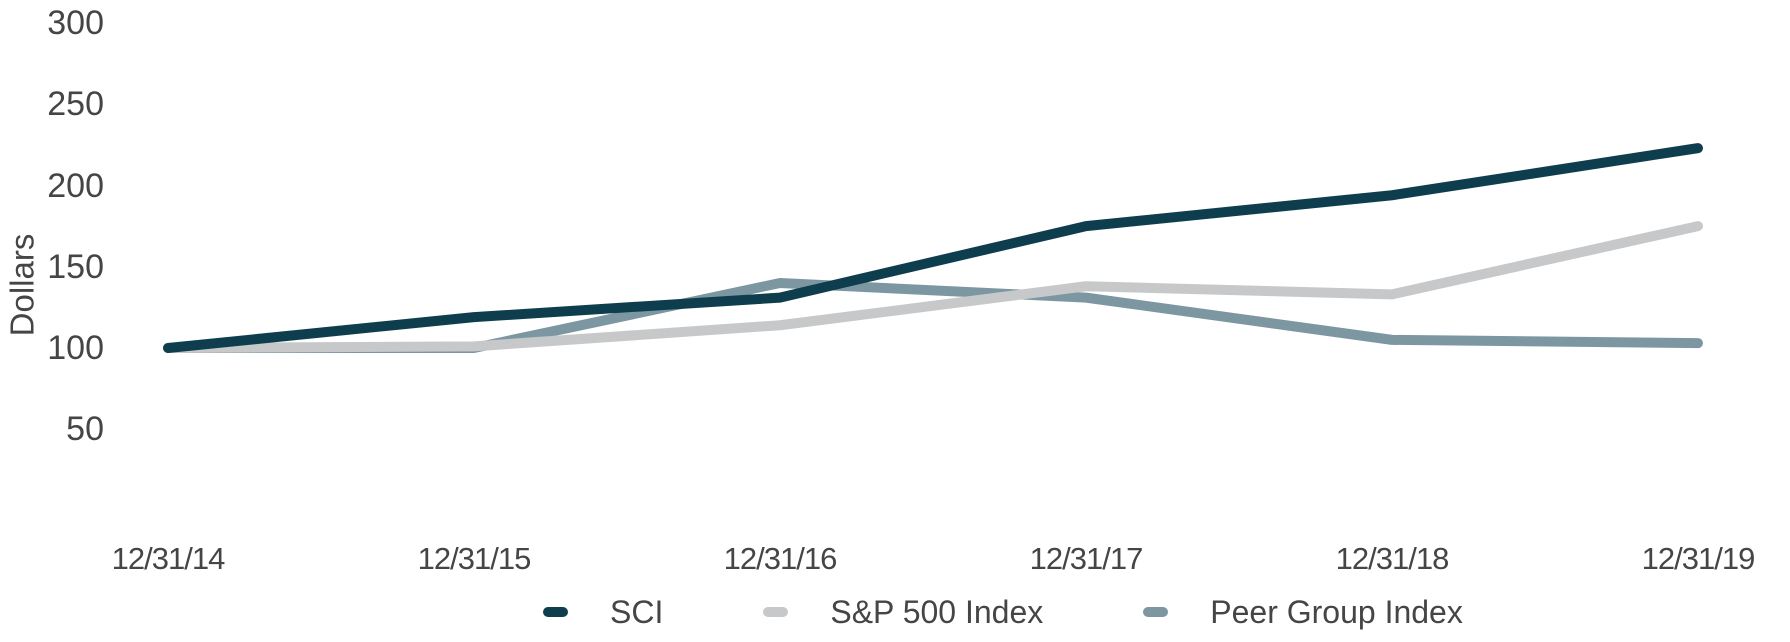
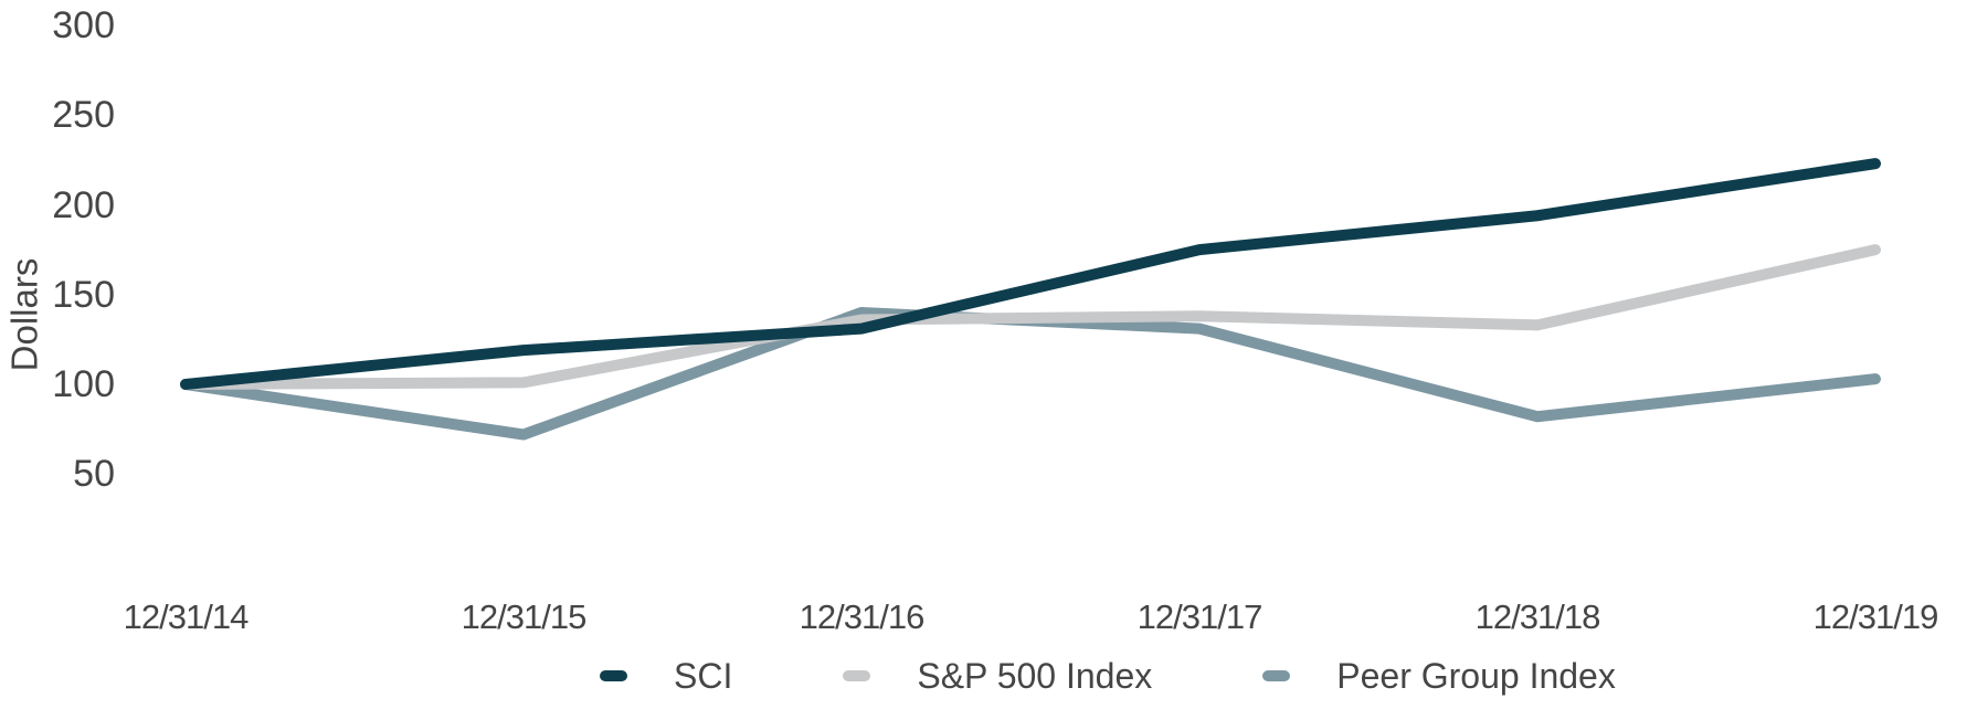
Peer Group Index/12/31/15: 100 -> 72
S&P 500 Index/12/31/16: 114 -> 136
Peer Group Index/12/31/18: 105 -> 82
